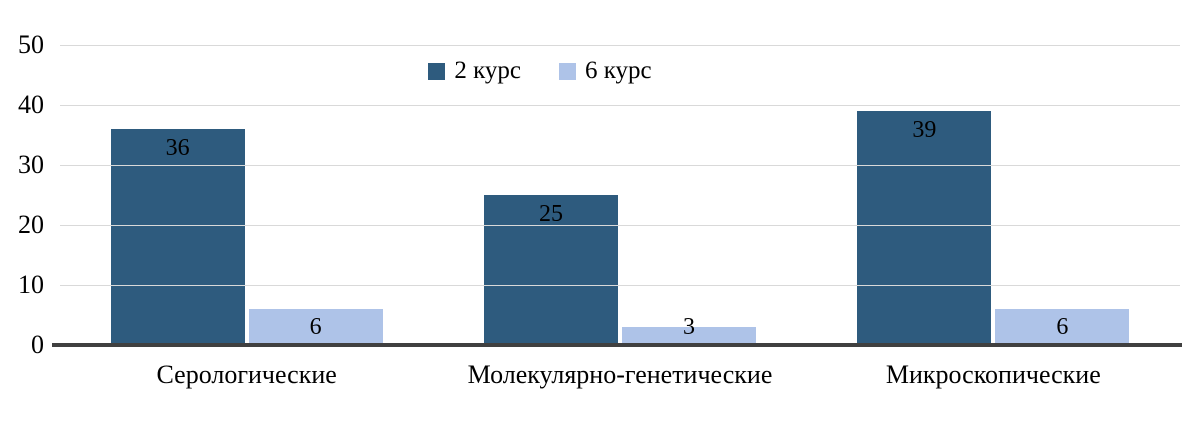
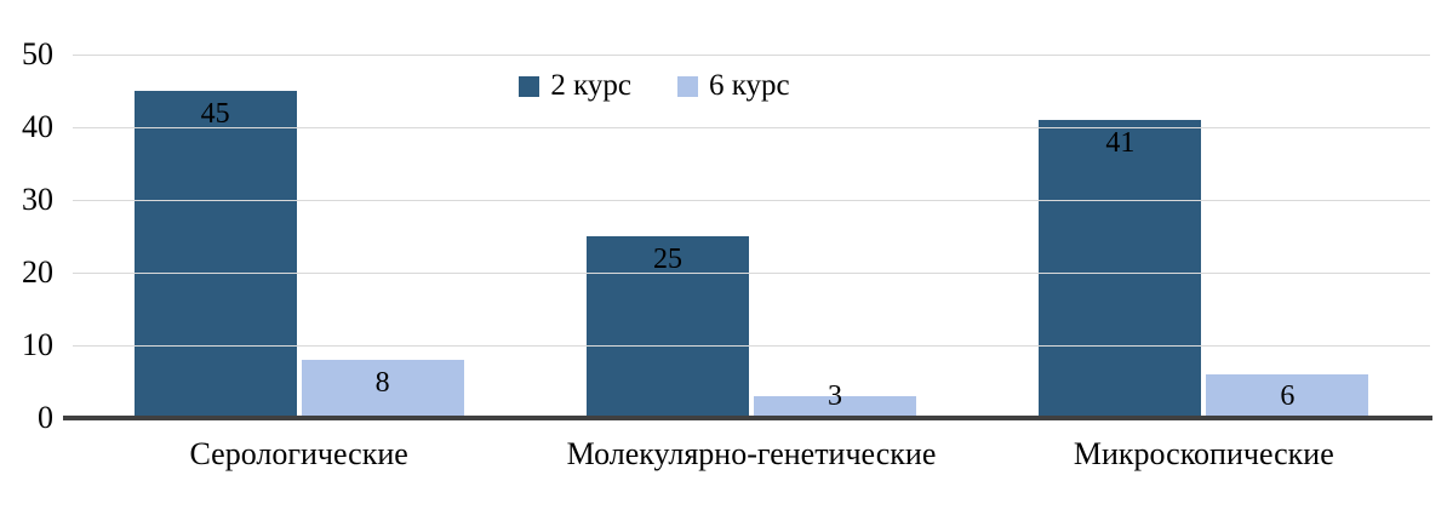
2 курс/Серологические: 36 -> 45
6 курс/Серологические: 6 -> 8
2 курс/Микроскопические: 39 -> 41
